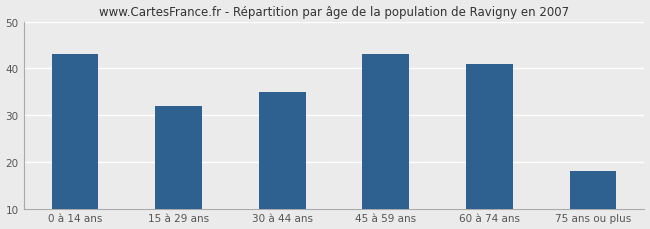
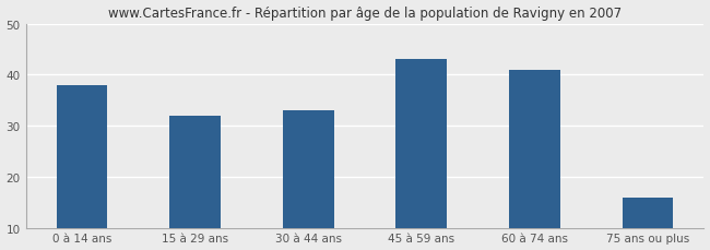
0 à 14 ans: 43 -> 38
30 à 44 ans: 35 -> 33
75 ans ou plus: 18 -> 16
